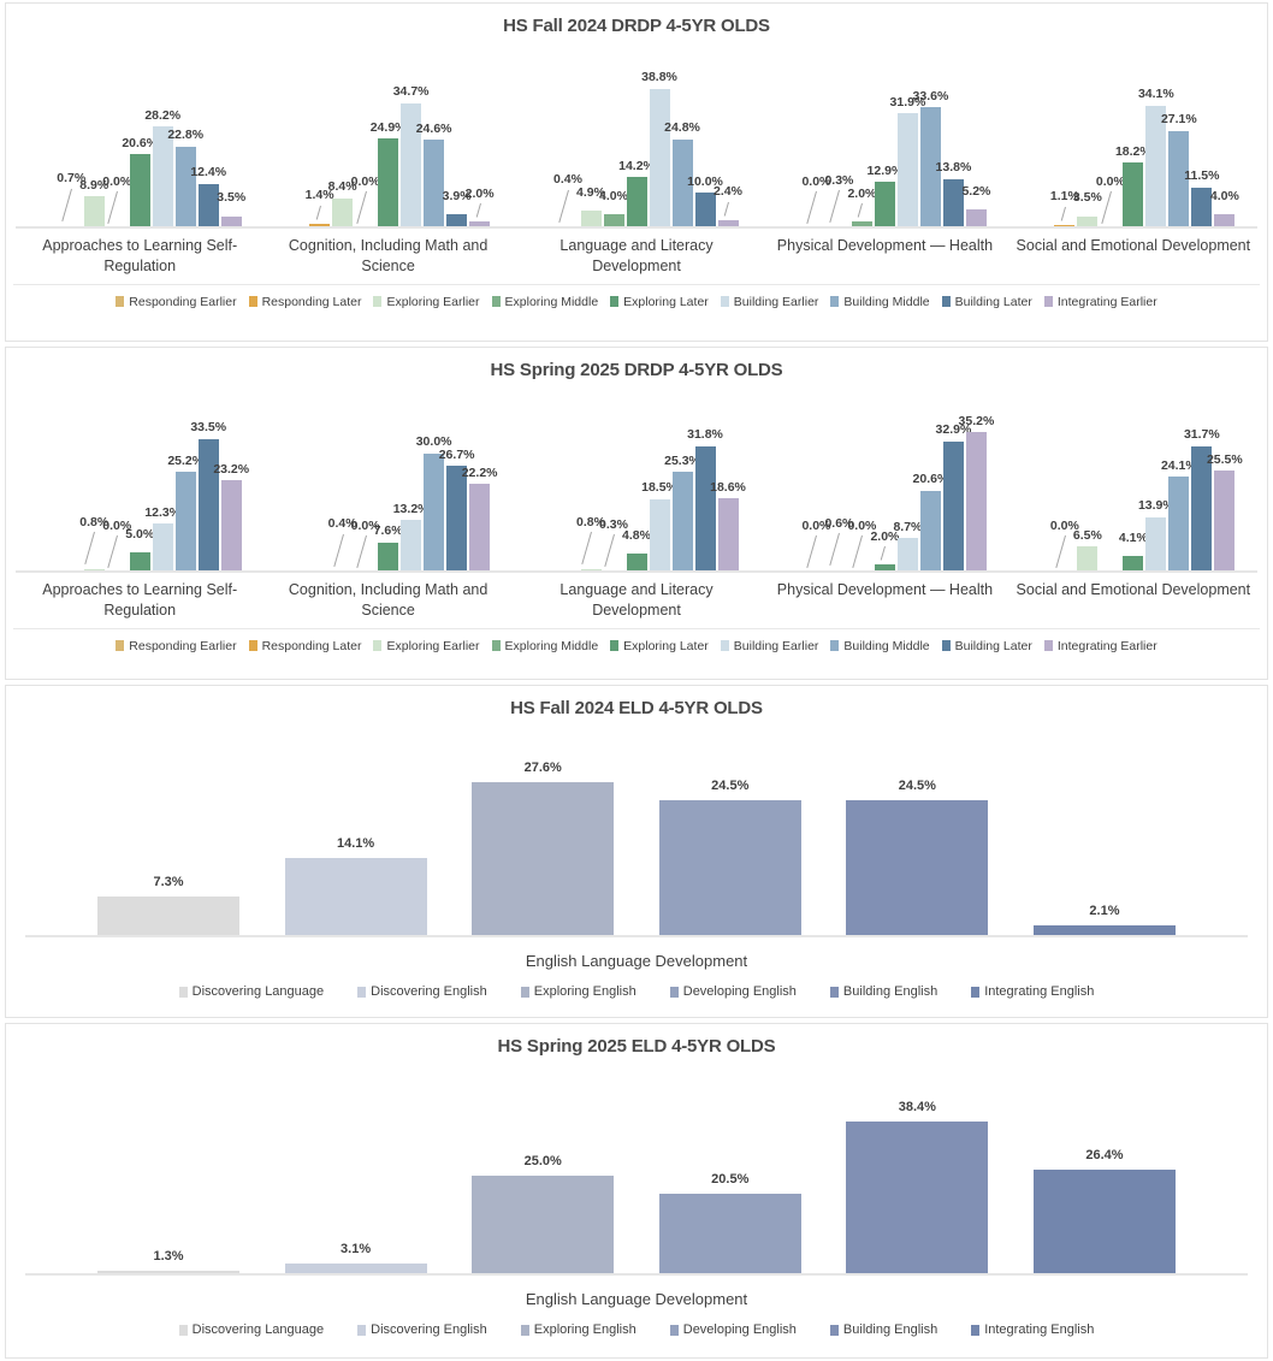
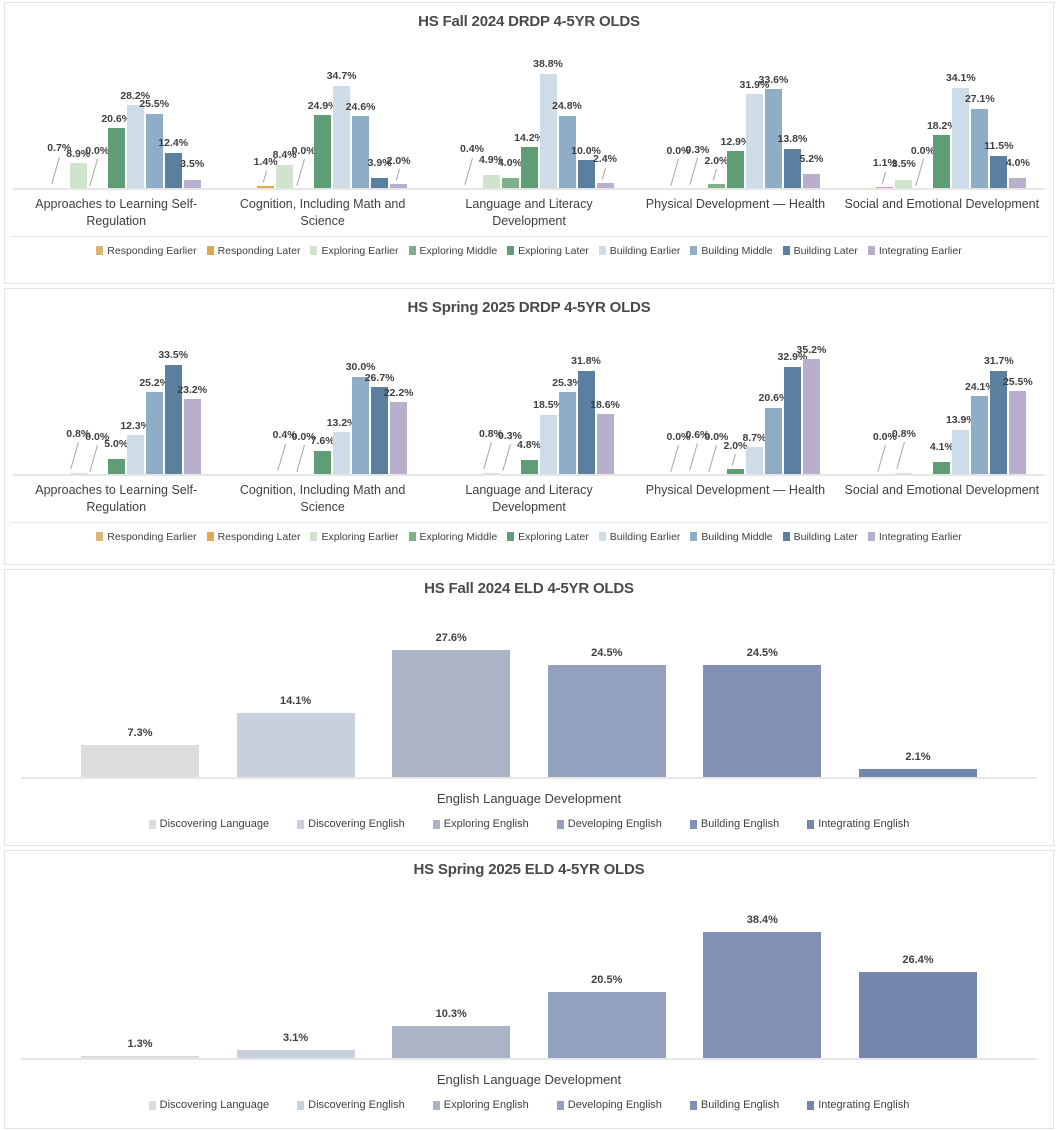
HS Fall 2024 DRDP 4-5YR OLDS/Building Middle/Approaches to Learning Self-Regulation: 22.8% -> 25.5%
HS Spring 2025 DRDP 4-5YR OLDS/Exploring Earlier/Social and Emotional Development: 6.5% -> 0.8%
HS Spring 2025 ELD 4-5YR OLDS/Exploring English: 25.0% -> 10.3%
